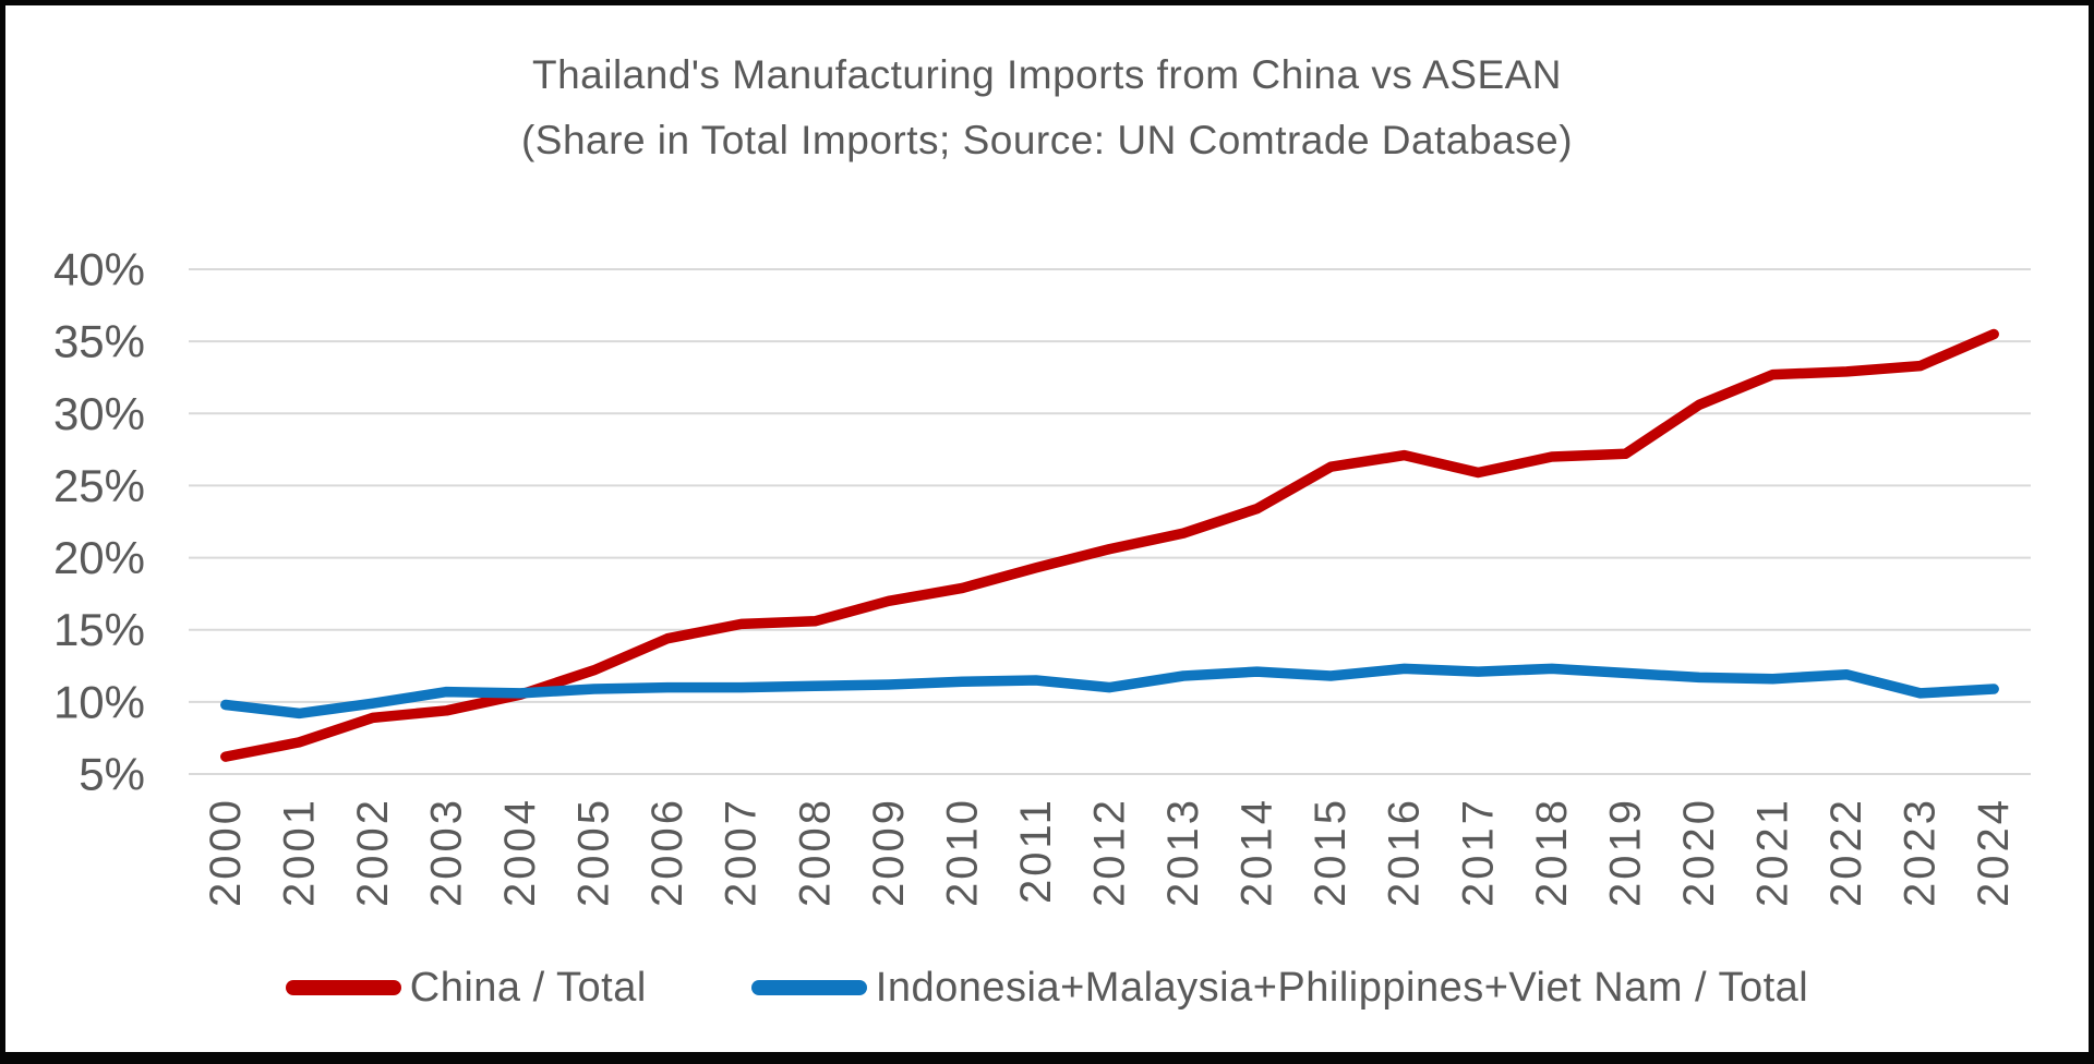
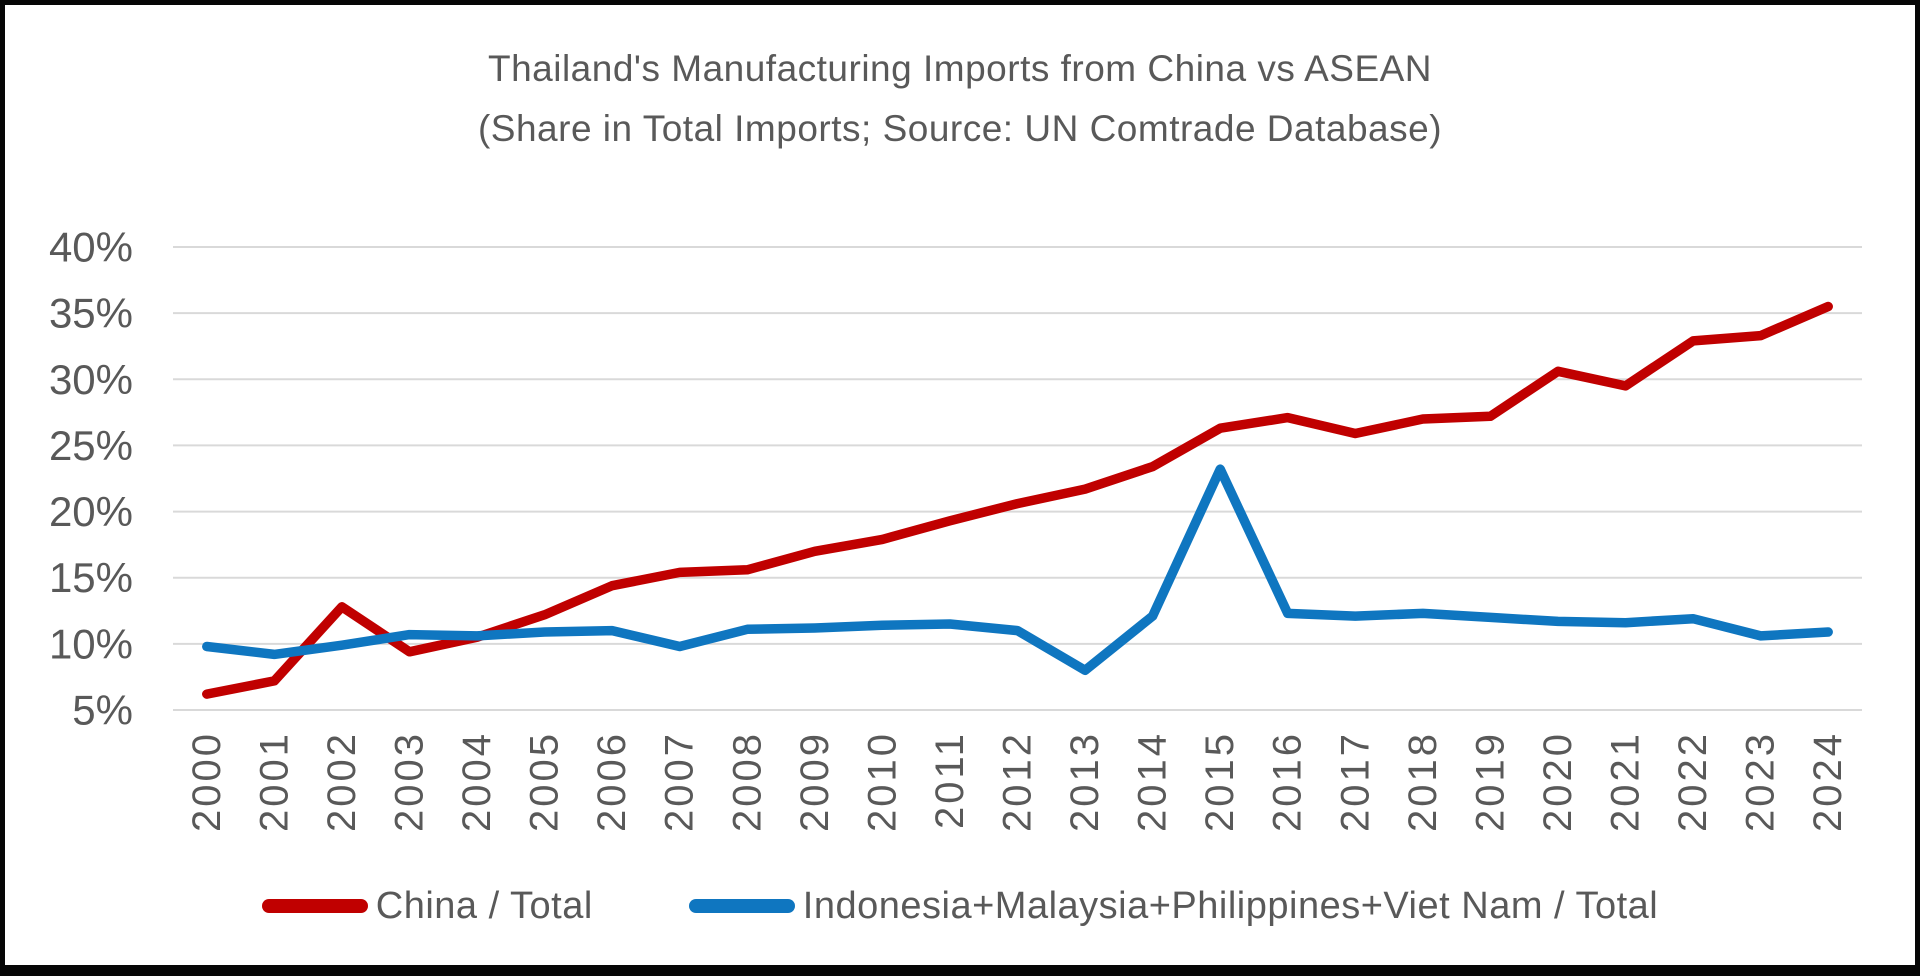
China / Total/2002: 8.9% -> 12.8%
Indonesia+Malaysia+Philippines+Viet Nam / Total/2007: 11.0% -> 9.8%
Indonesia+Malaysia+Philippines+Viet Nam / Total/2013: 11.8% -> 8.0%
Indonesia+Malaysia+Philippines+Viet Nam / Total/2015: 11.8% -> 23.2%
China / Total/2021: 32.7% -> 29.5%
